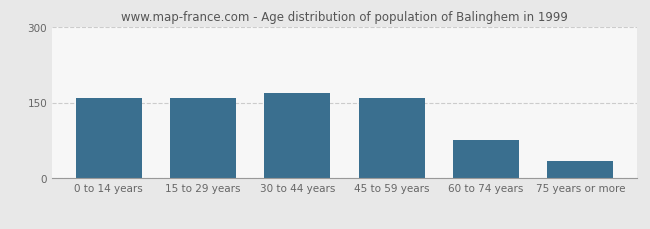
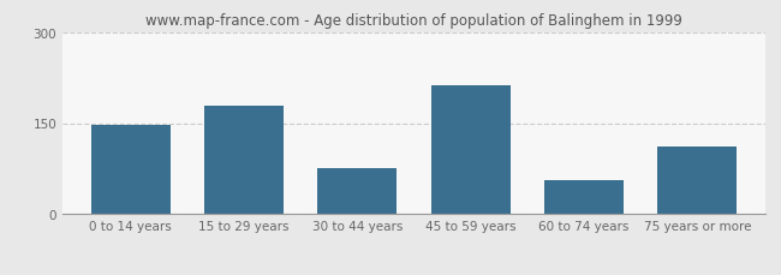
0 to 14 years: 158 -> 148
15 to 29 years: 158 -> 178
30 to 44 years: 168 -> 76
45 to 59 years: 158 -> 212
60 to 74 years: 75 -> 56
75 years or more: 35 -> 112
